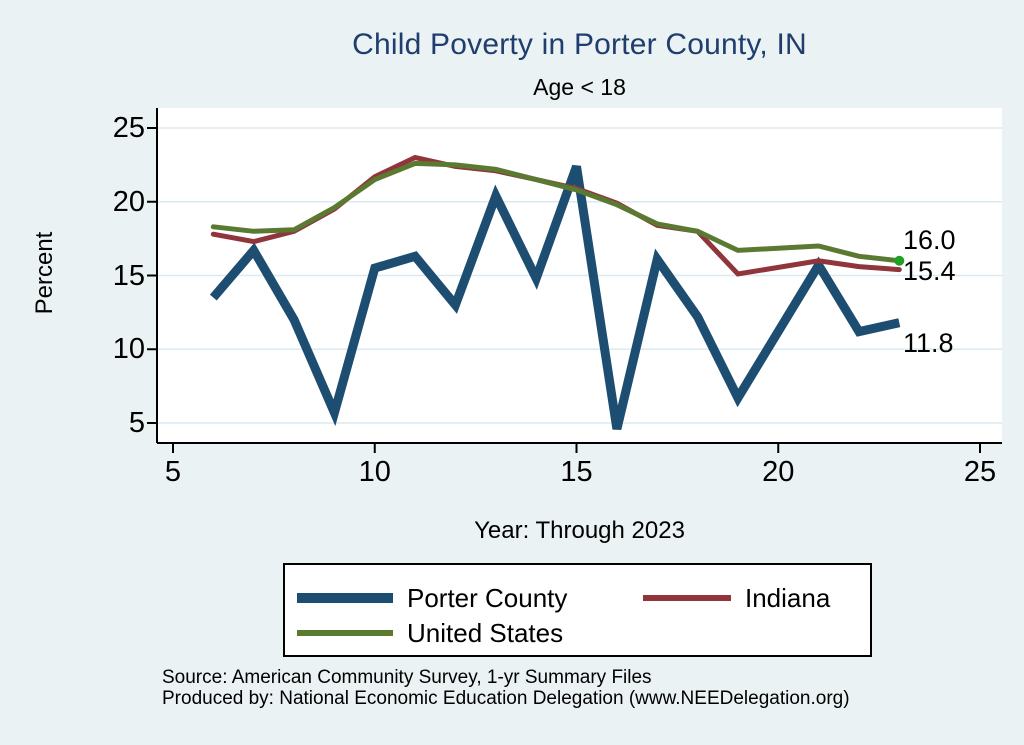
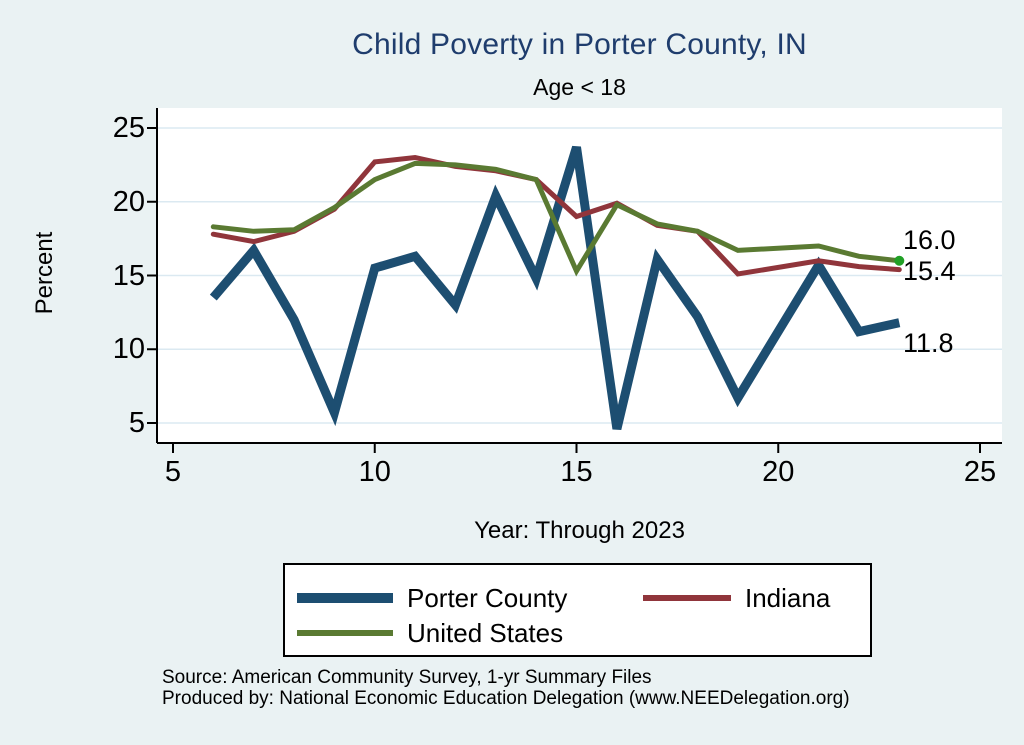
Indiana/10: 21.7 -> 22.7
Porter County/15: 22.4 -> 23.7
Indiana/15: 20.9 -> 19.0
United States/15: 20.8 -> 15.3
